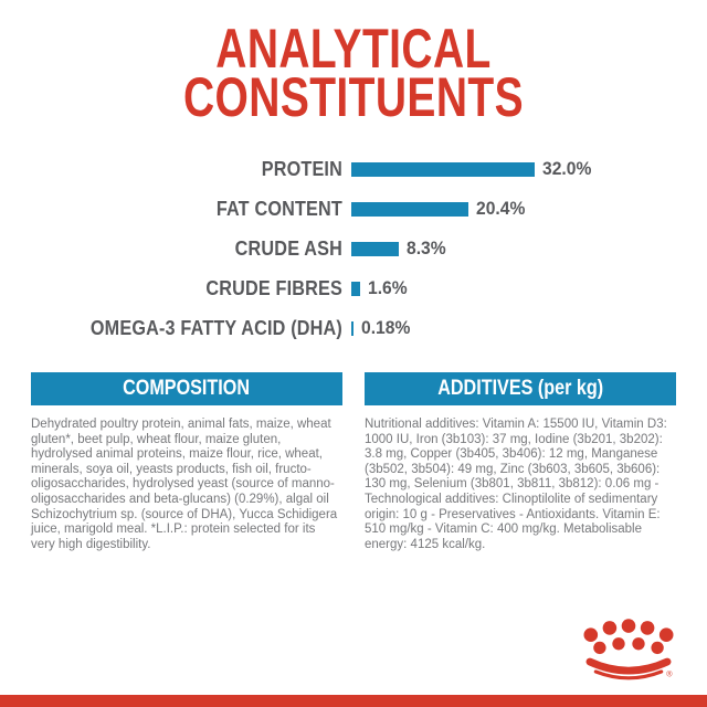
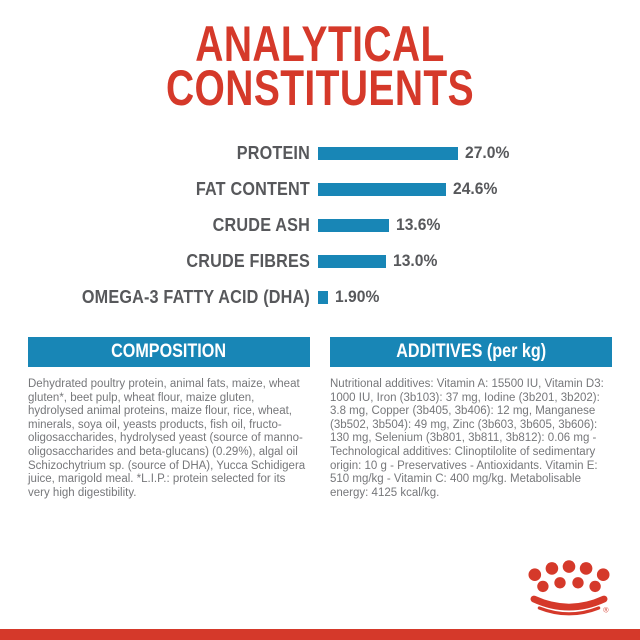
PROTEIN: 32.0% -> 27.0%
FAT CONTENT: 20.4% -> 24.6%
CRUDE ASH: 8.3% -> 13.6%
CRUDE FIBRES: 1.6% -> 13.0%
OMEGA-3 FATTY ACID (DHA): 0.18% -> 1.90%
